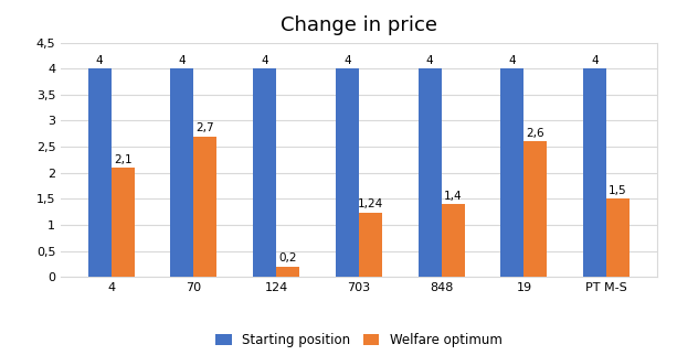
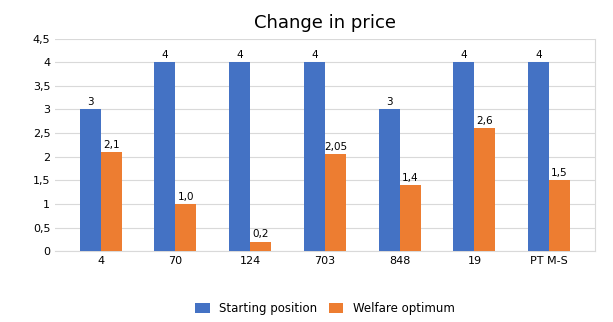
Starting position/4: 4 -> 3
Welfare optimum/70: 2,7 -> 1,0
Welfare optimum/703: 1,24 -> 2,05
Starting position/848: 4 -> 3
